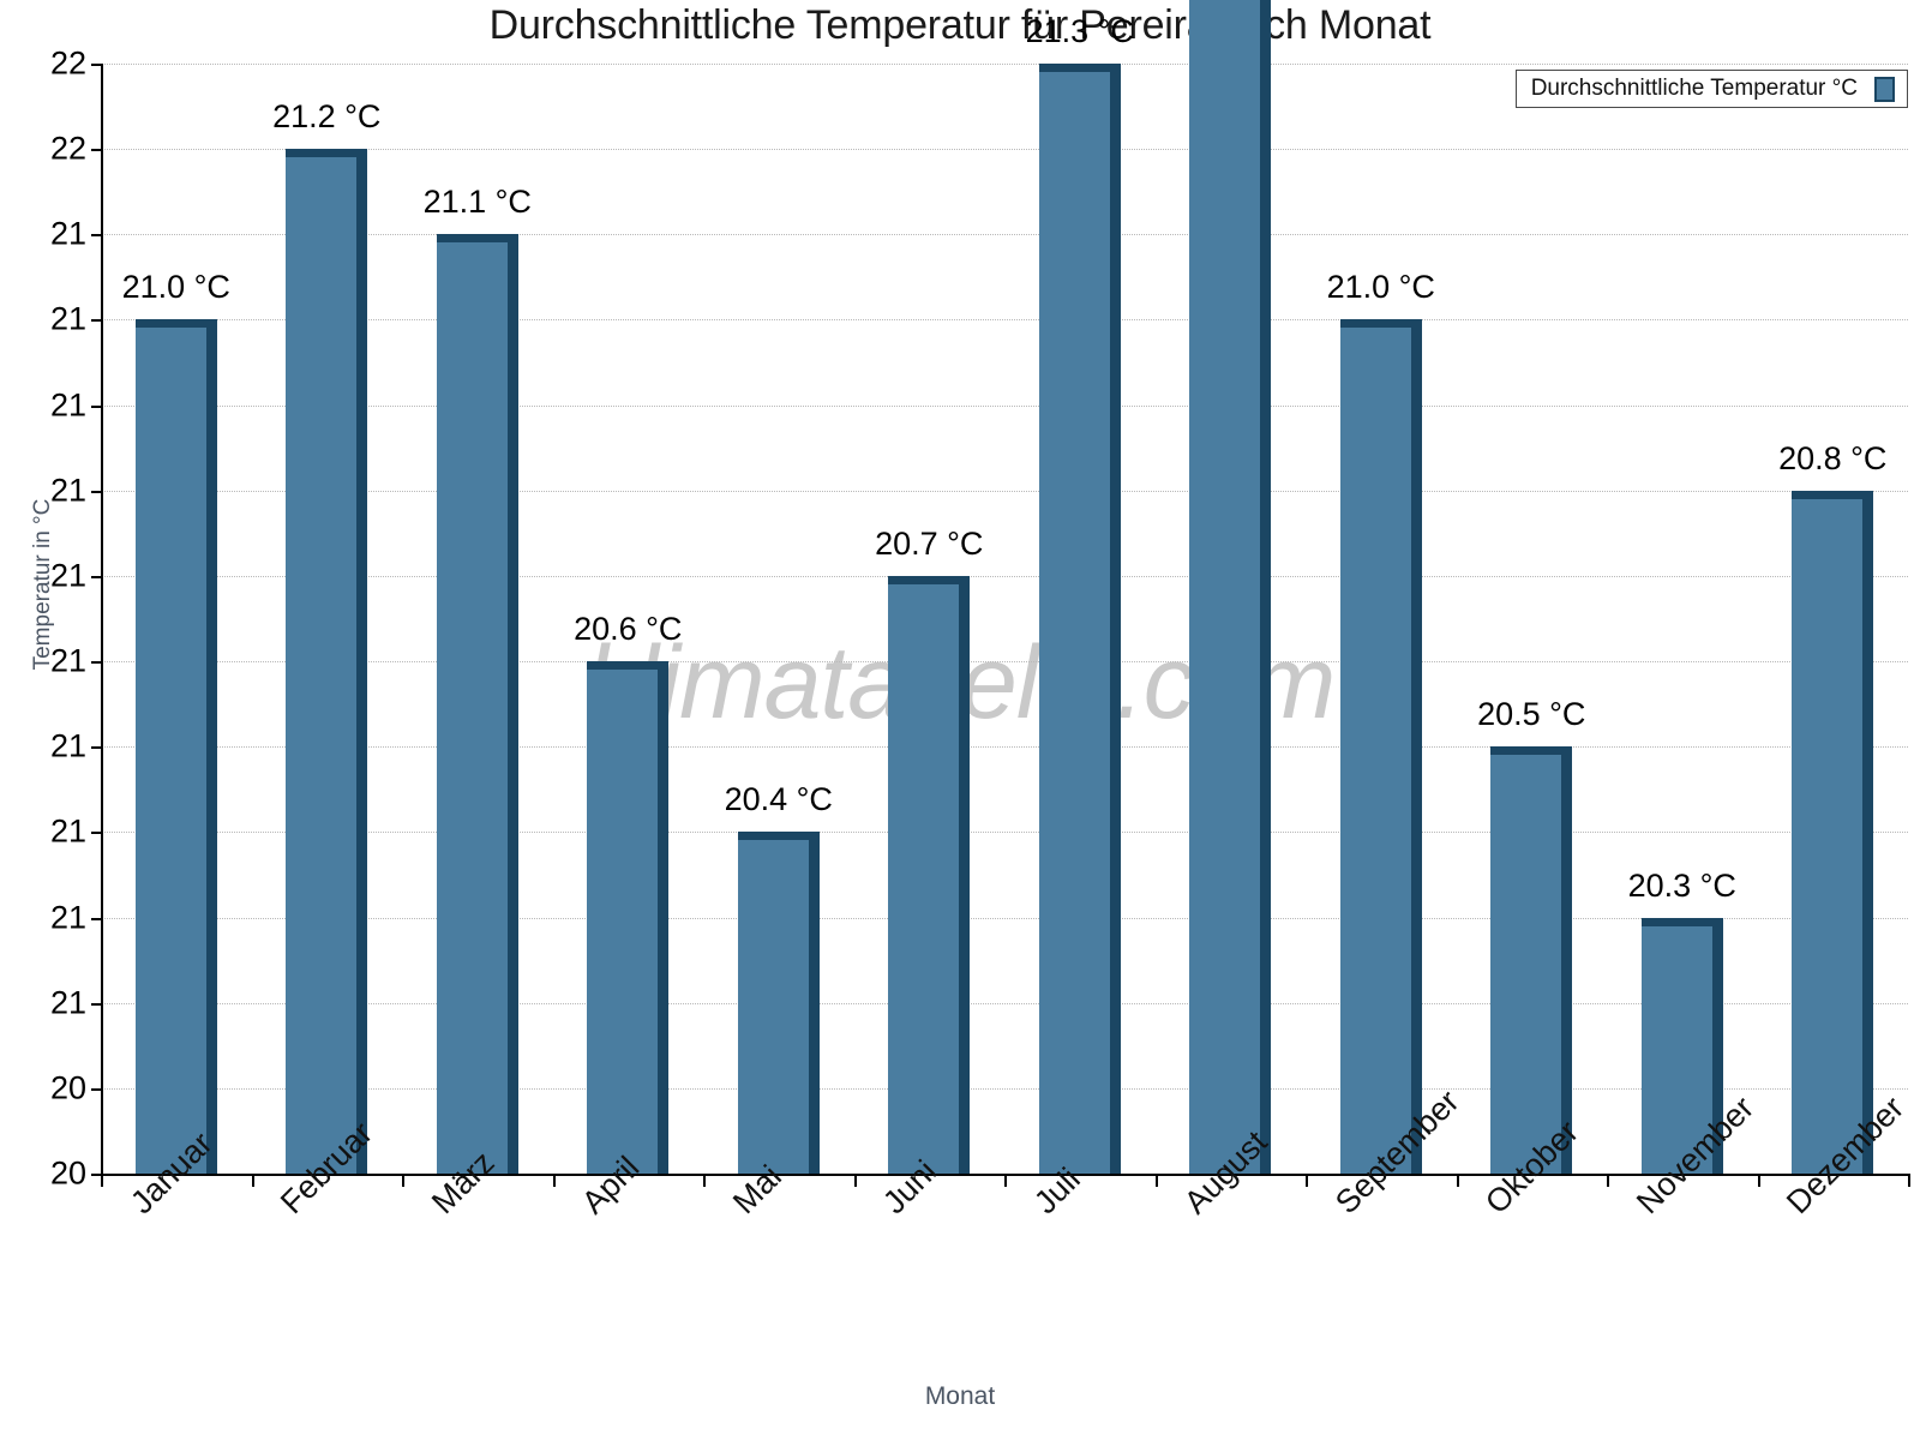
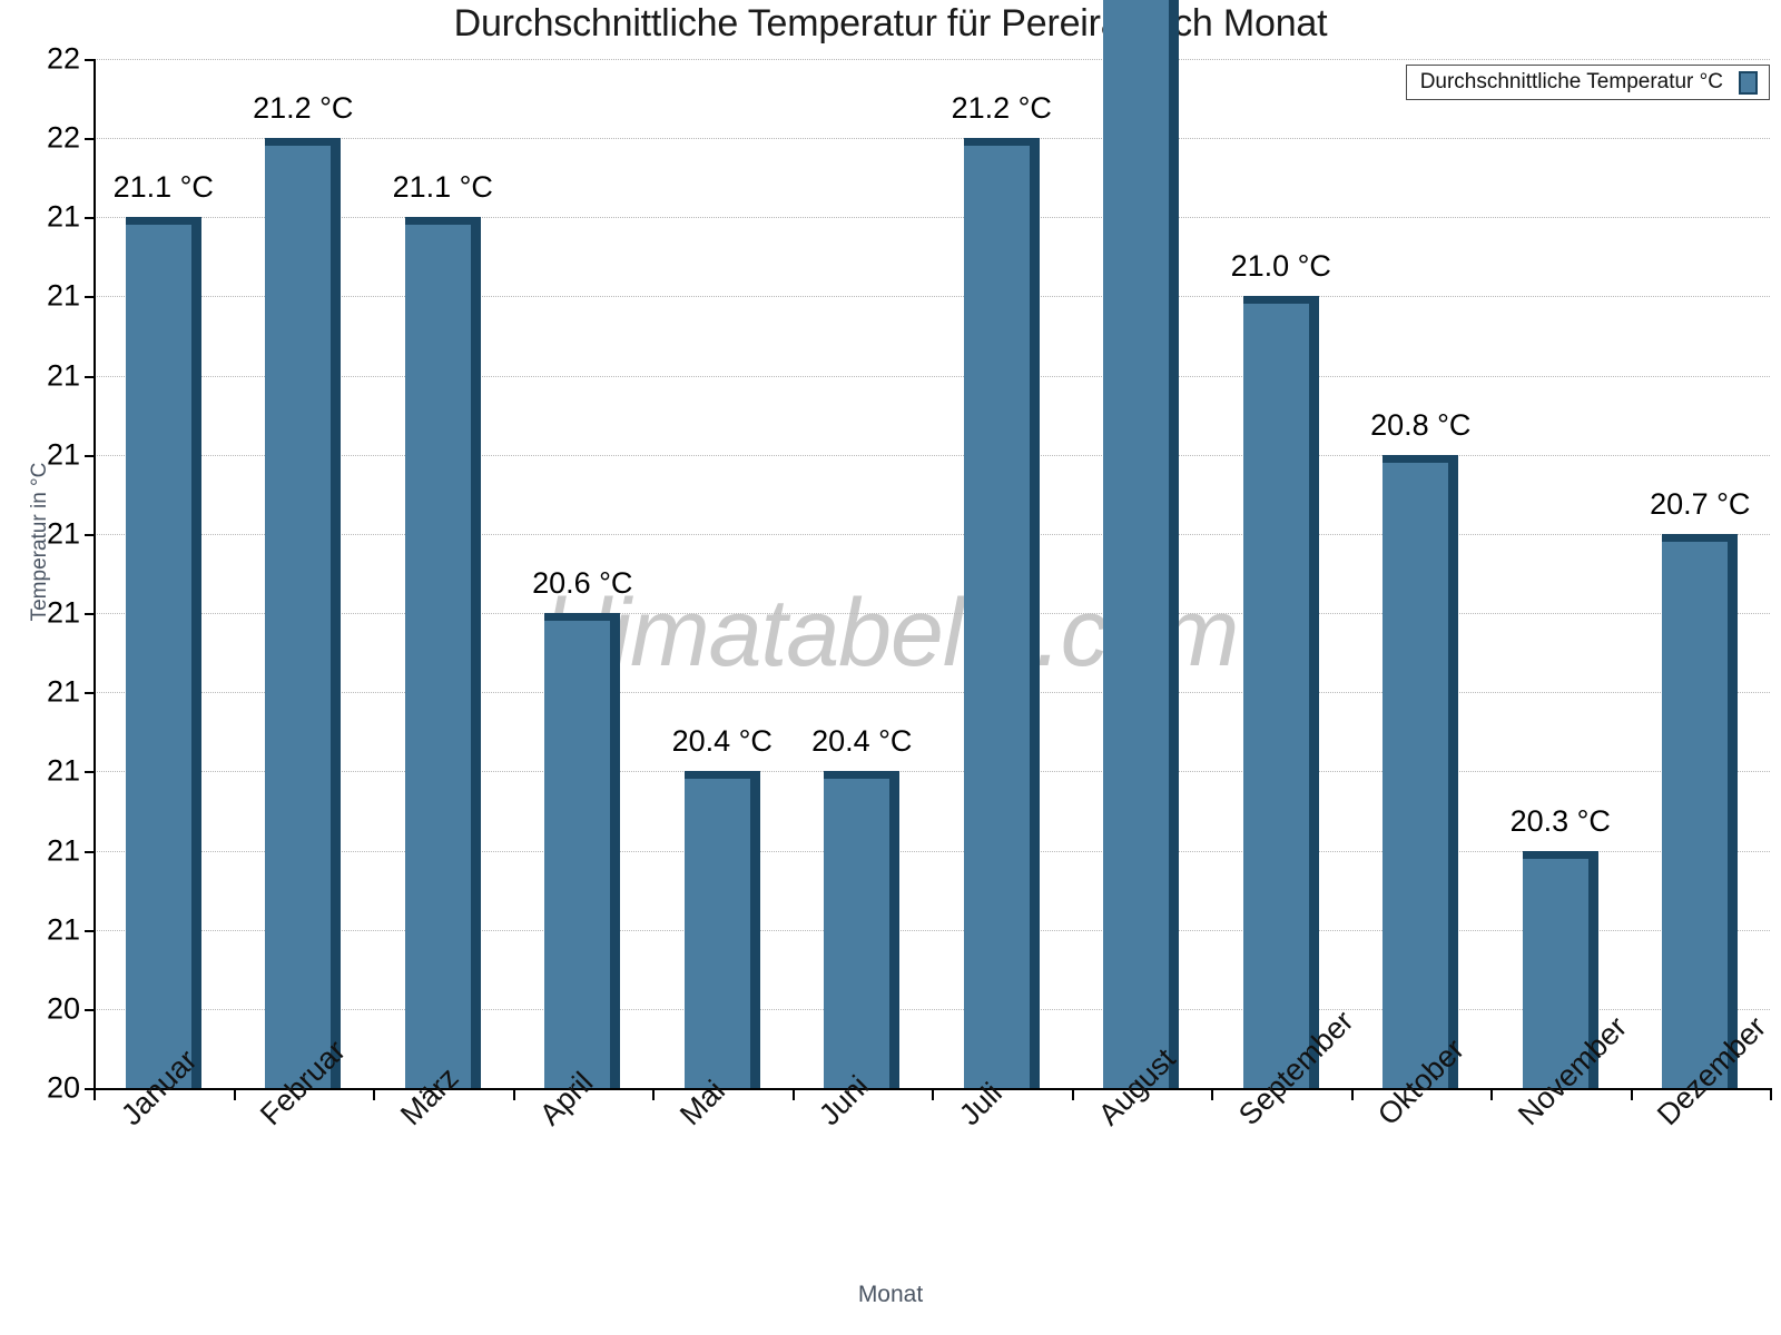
Januar: 21.0 -> 21.1
Juni: 20.7 -> 20.4
Juli: 21.3 -> 21.2
Oktober: 20.5 -> 20.8
Dezember: 20.8 -> 20.7
